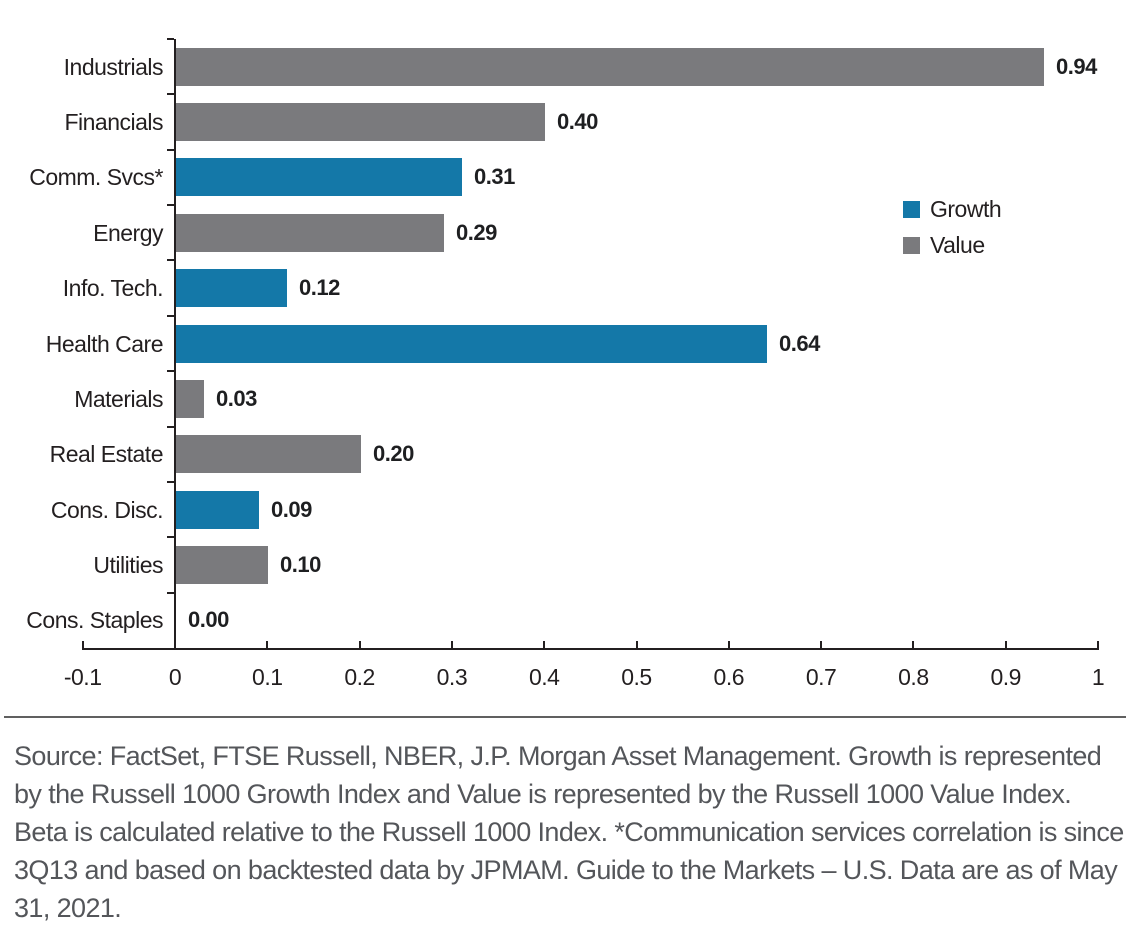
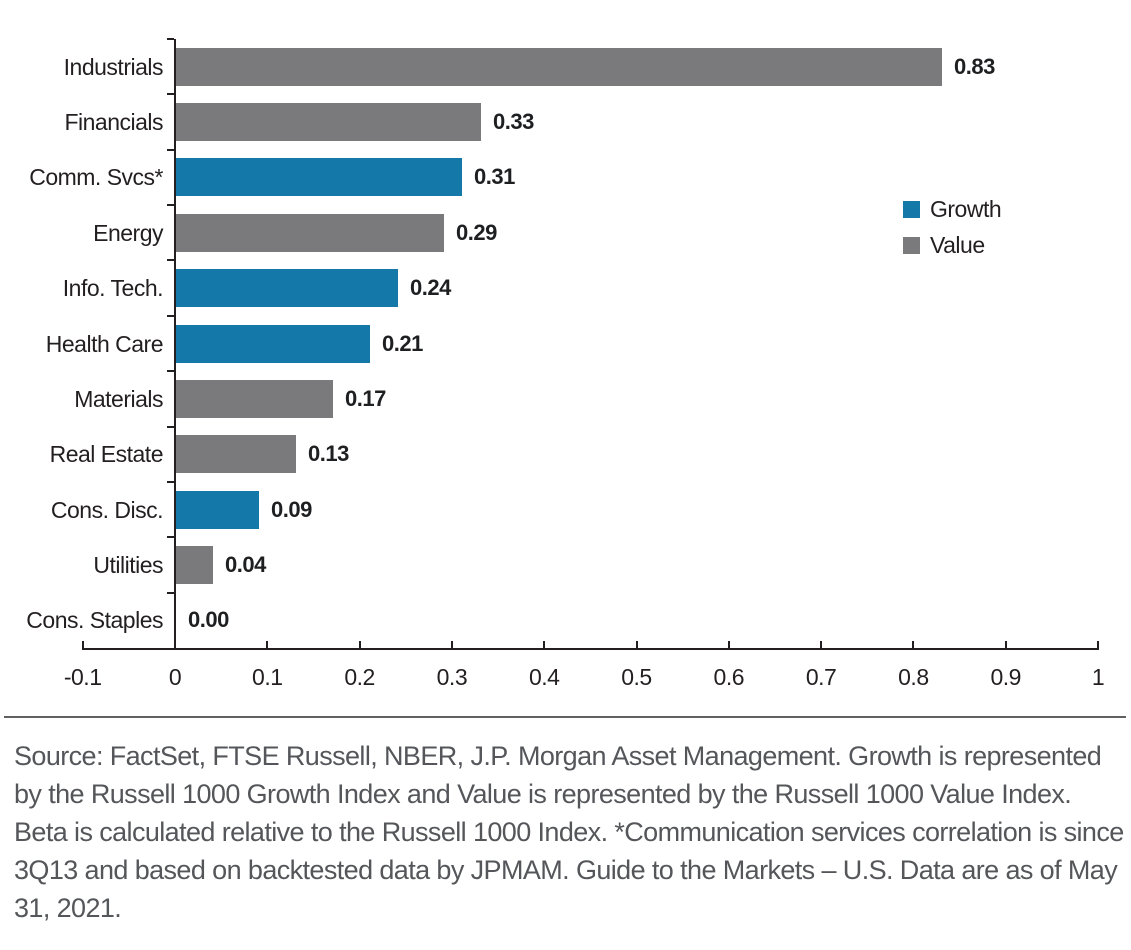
Industrials: 0.94 -> 0.83
Financials: 0.40 -> 0.33
Info. Tech.: 0.12 -> 0.24
Health Care: 0.64 -> 0.21
Materials: 0.03 -> 0.17
Real Estate: 0.20 -> 0.13
Utilities: 0.10 -> 0.04
